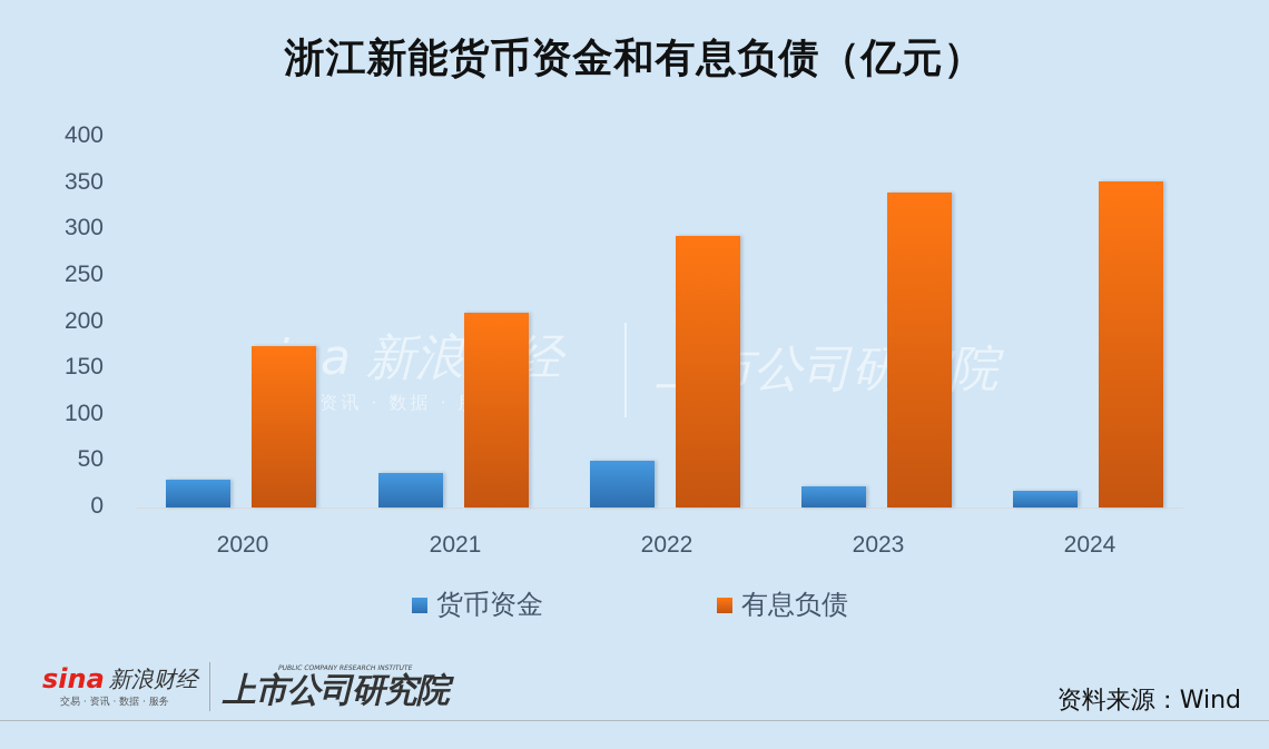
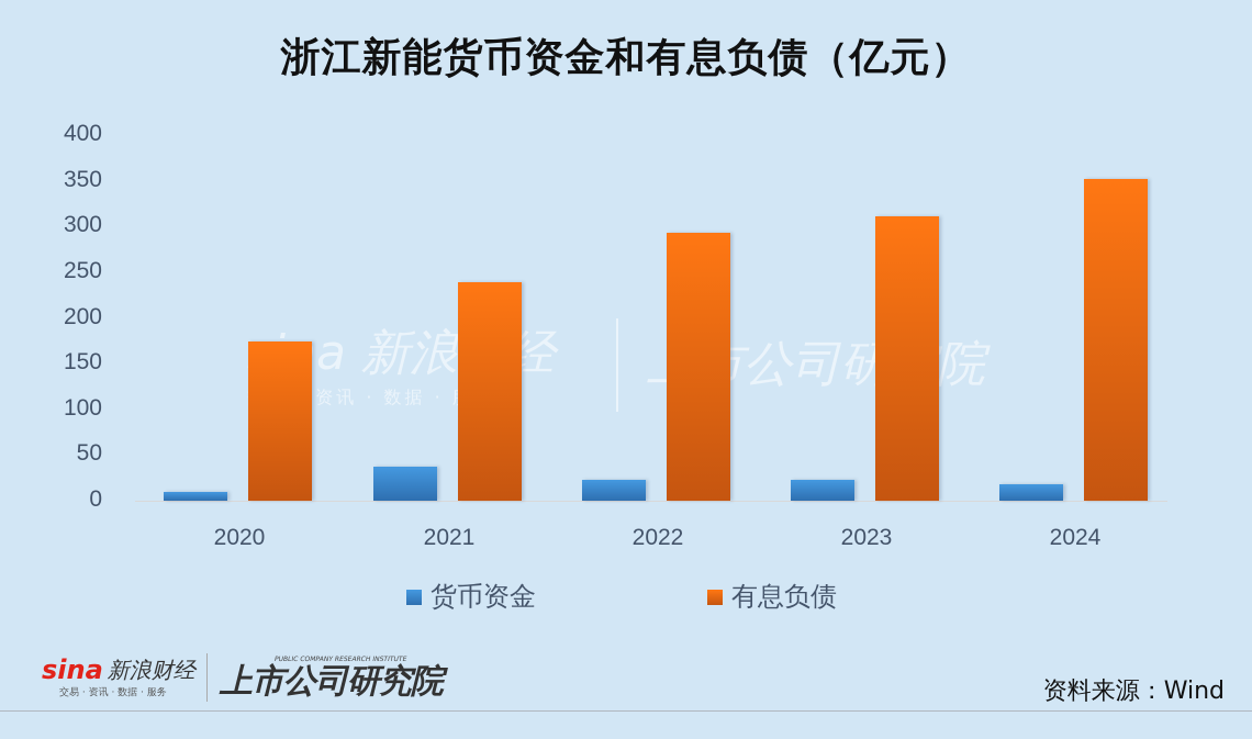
货币资金/2020: 30 -> 10
有息负债/2021: 210 -> 240
货币资金/2022: 50 -> 20
有息负债/2023: 340 -> 310
